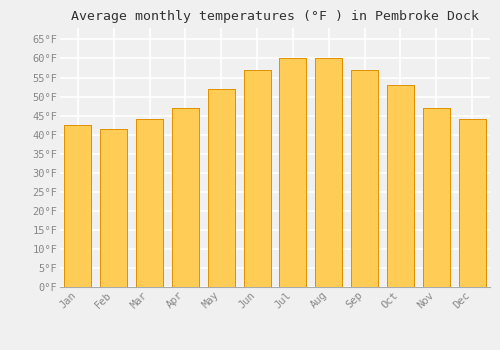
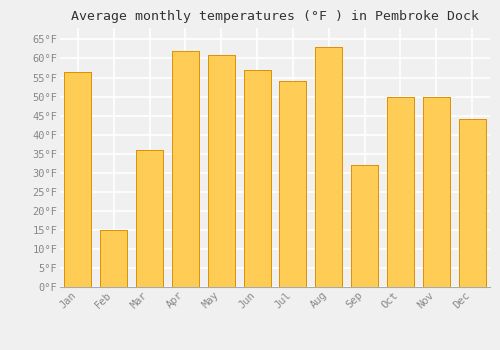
Jan: 42.5°F -> 56.5°F
Feb: 41.5°F -> 15.0°F
Mar: 44.0°F -> 36.0°F
Apr: 47.0°F -> 62.0°F
May: 52.0°F -> 61.0°F
Jul: 60.0°F -> 54.0°F
Aug: 60.0°F -> 63.0°F
Sep: 57.0°F -> 32.0°F
Oct: 53.0°F -> 50.0°F
Nov: 47.0°F -> 50.0°F
